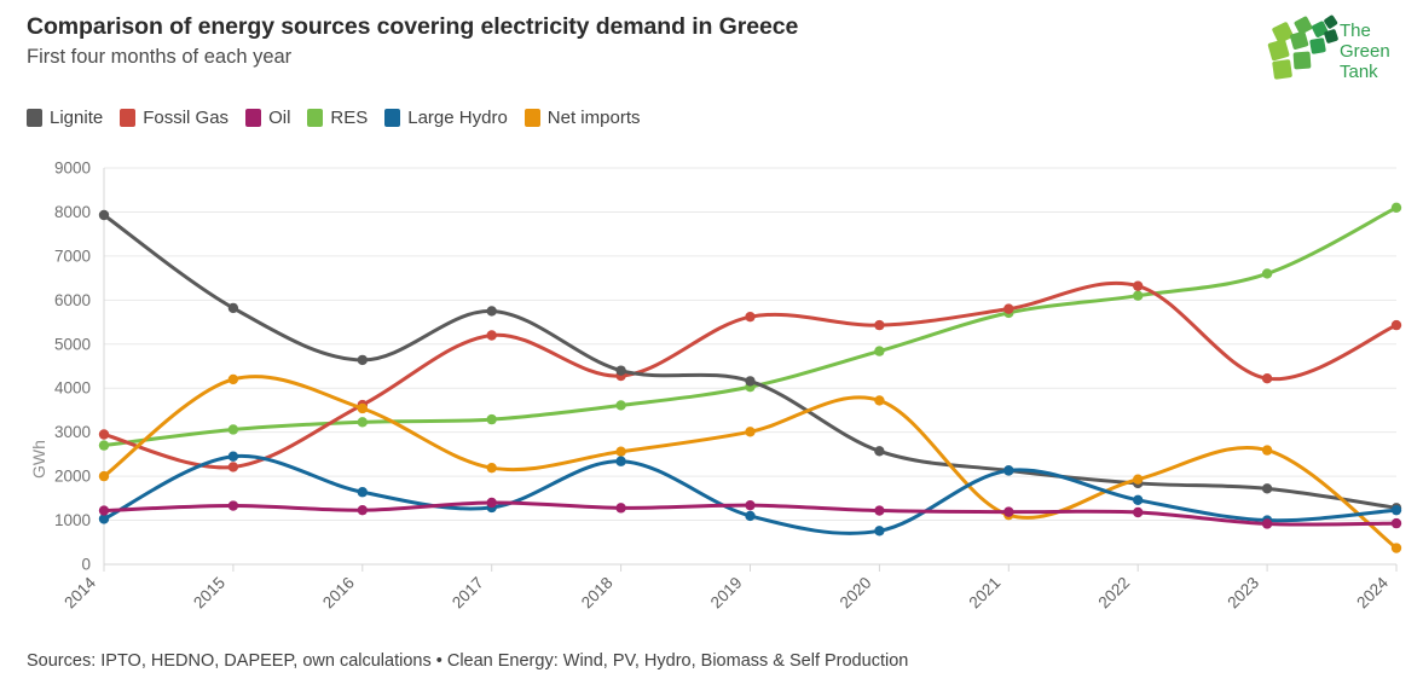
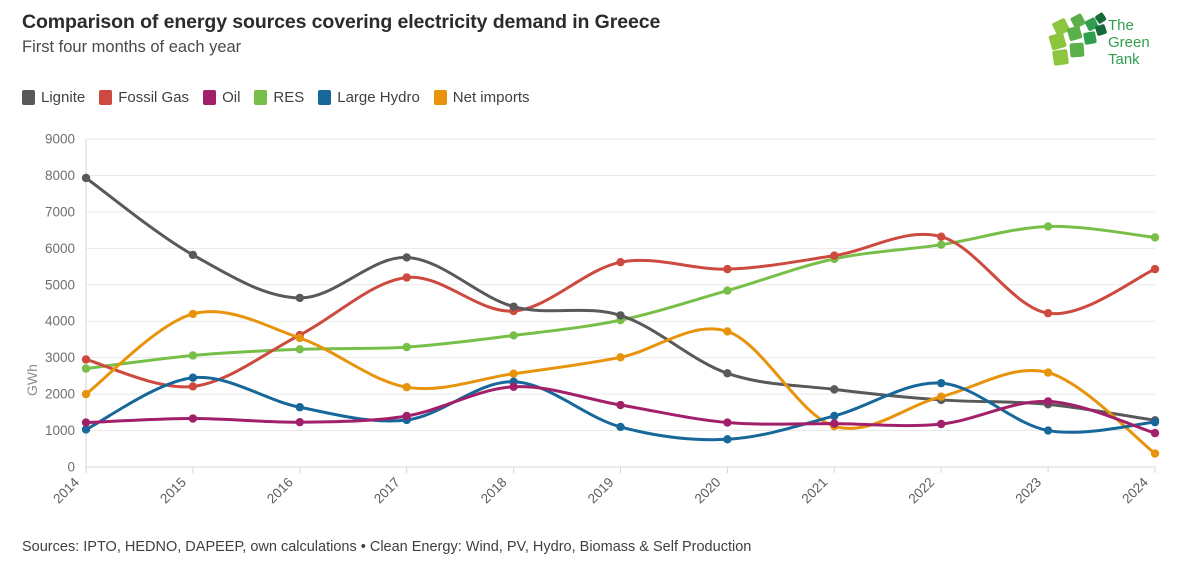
Oil/2018: 1300 -> 2200
Oil/2019: 1300 -> 1700
Large Hydro/2021: 2100 -> 1400
Large Hydro/2022: 1500 -> 2300
Oil/2023: 900 -> 1800
RES/2024: 8100 -> 6300
